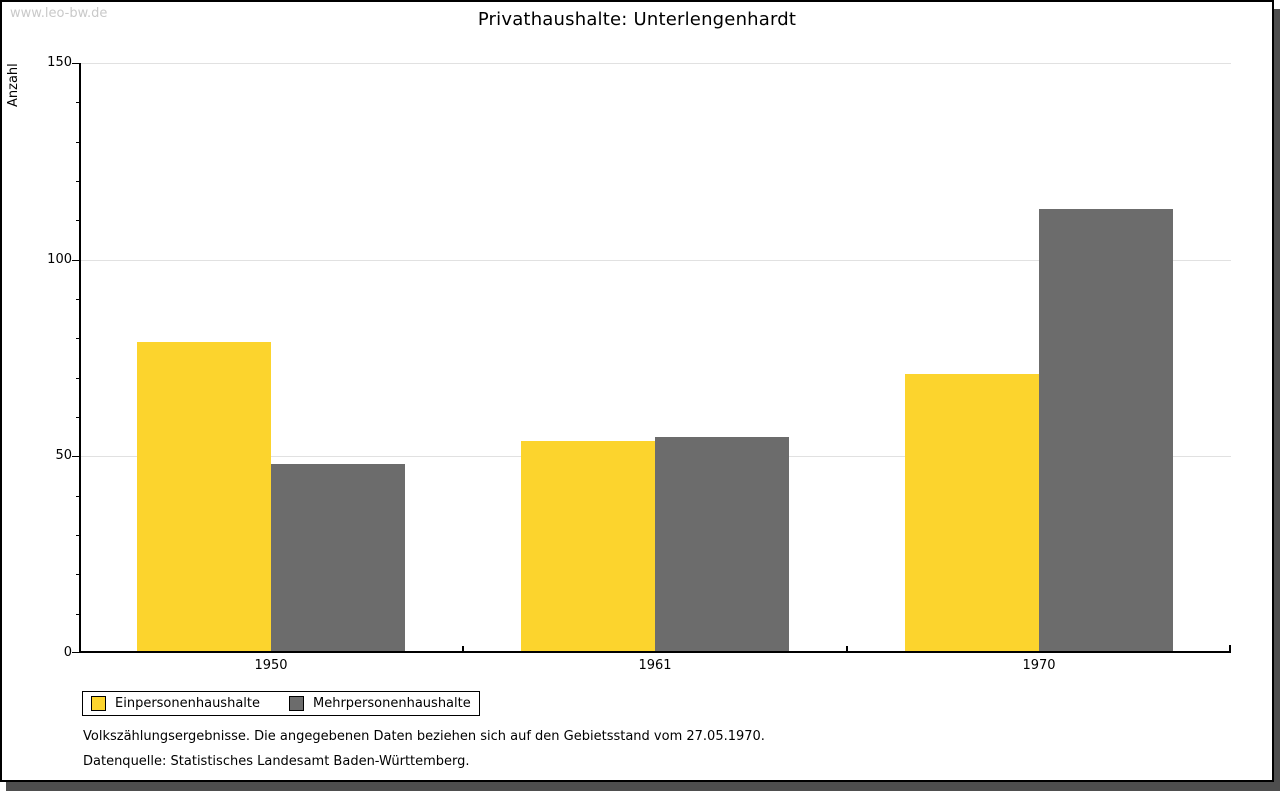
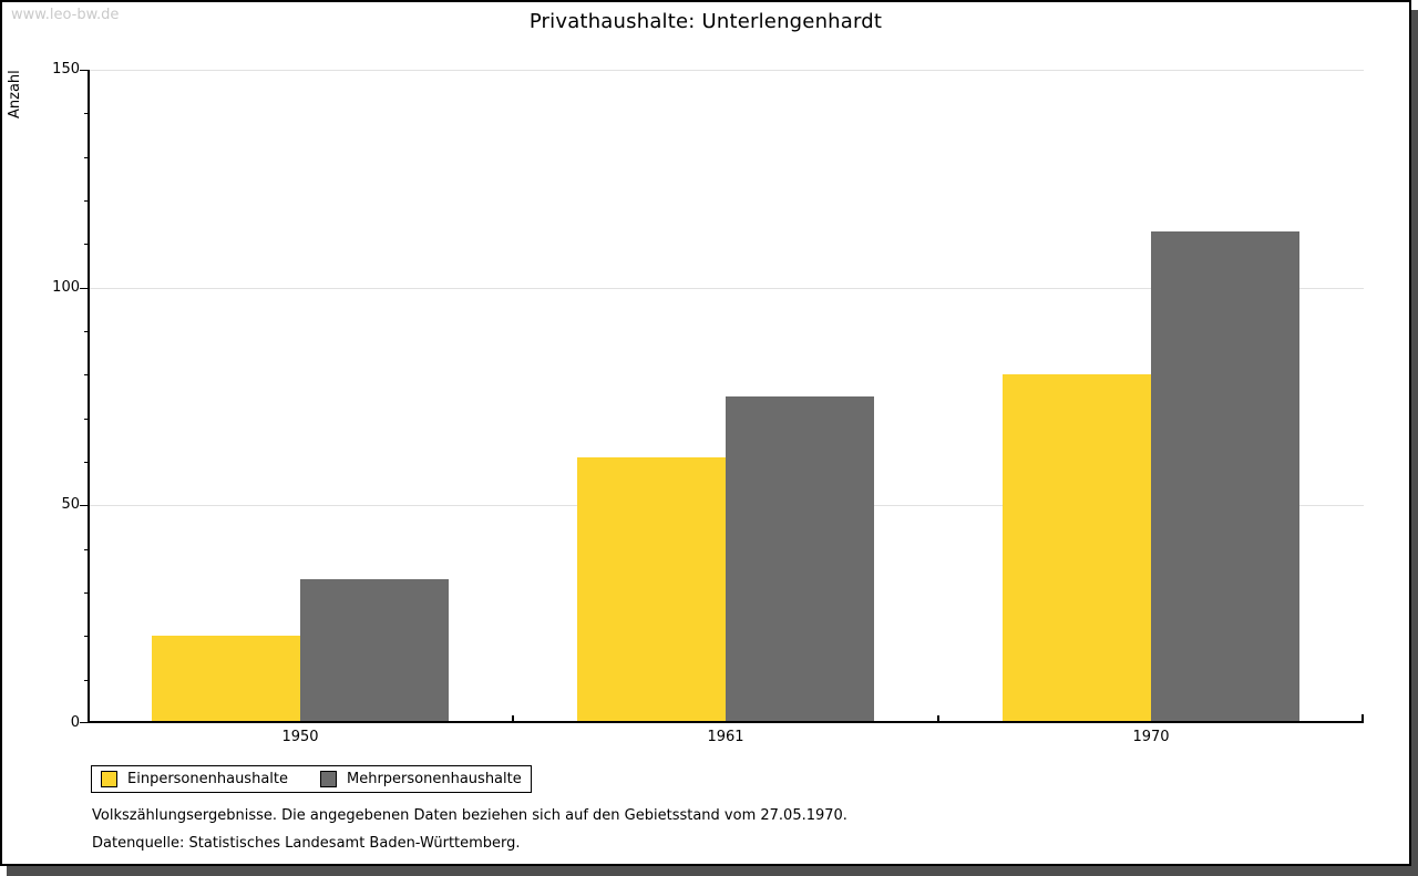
Einpersonenhaushalte/1950: 79 -> 20
Mehrpersonenhaushalte/1950: 48 -> 33
Einpersonenhaushalte/1961: 54 -> 61
Mehrpersonenhaushalte/1961: 55 -> 75
Einpersonenhaushalte/1970: 71 -> 80
